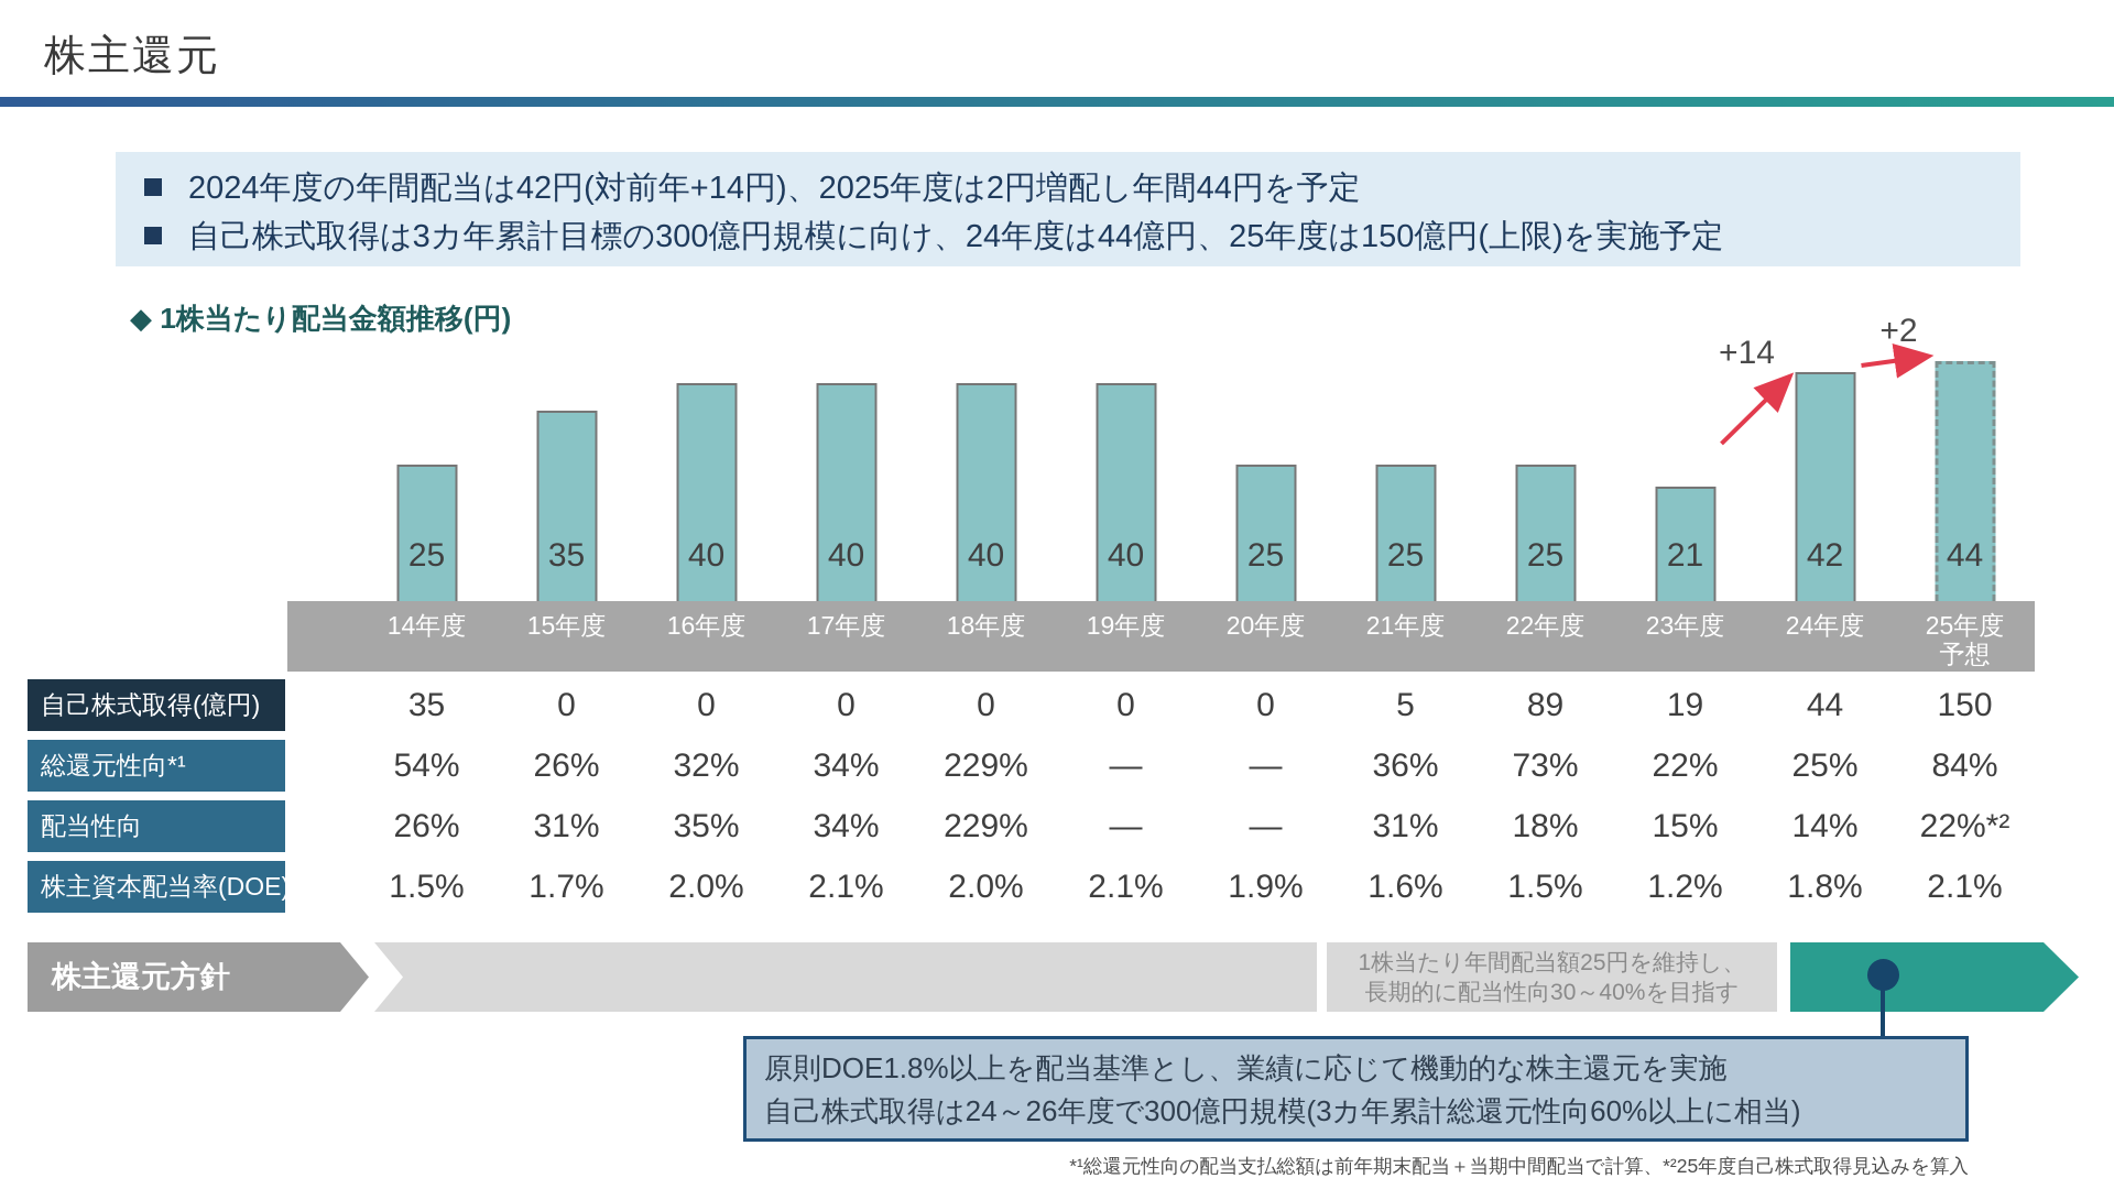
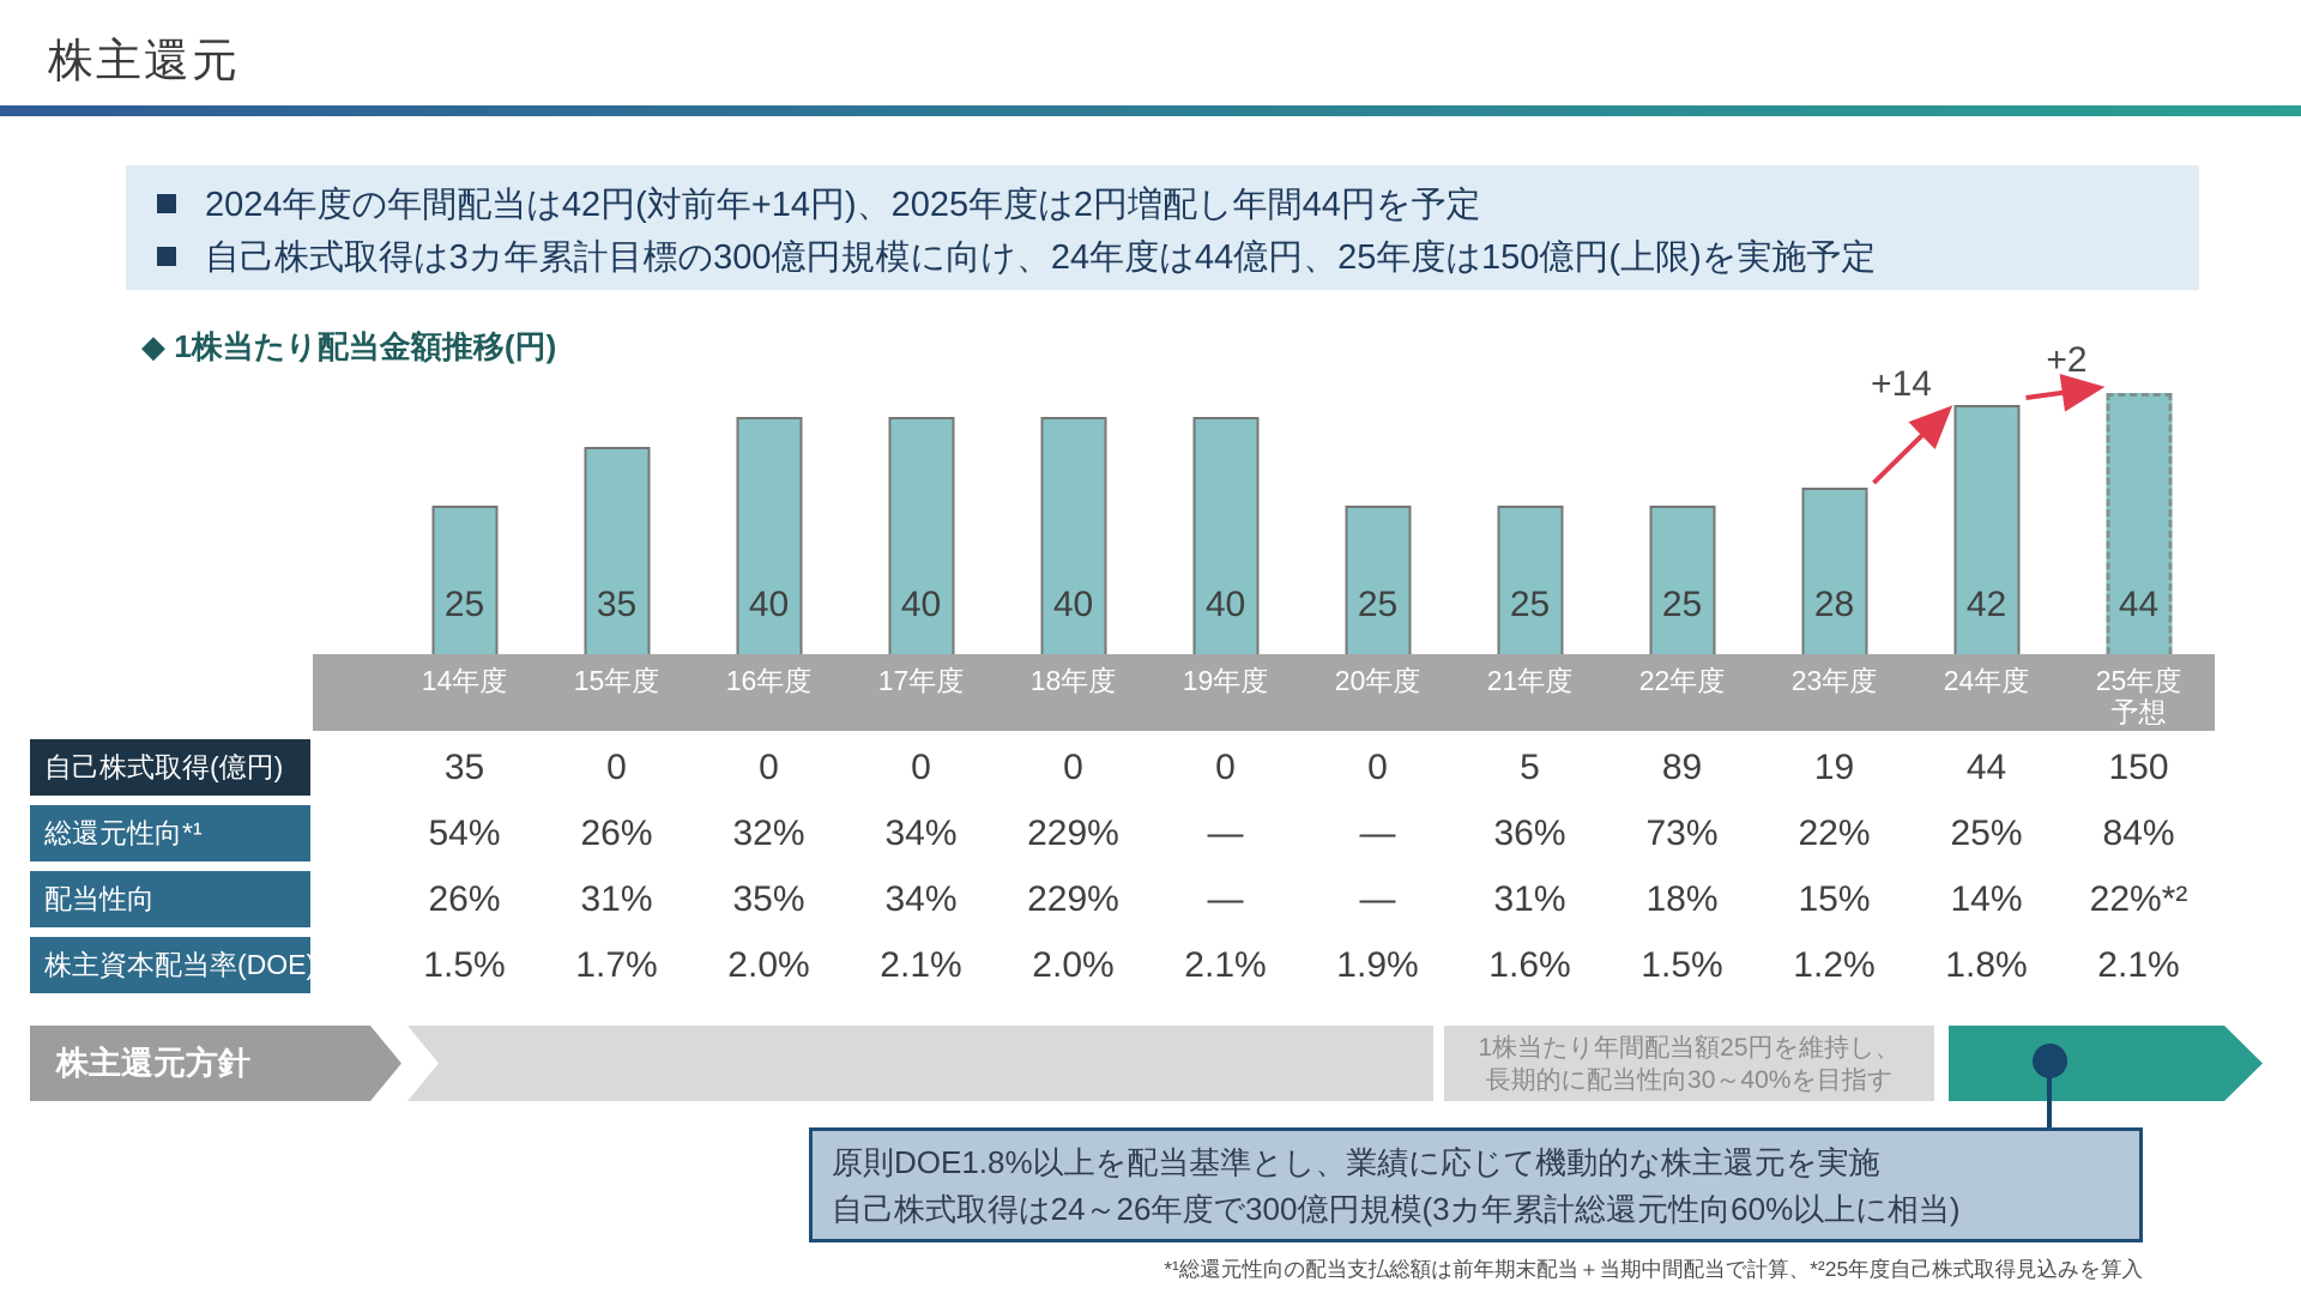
23年度: 21 -> 28
